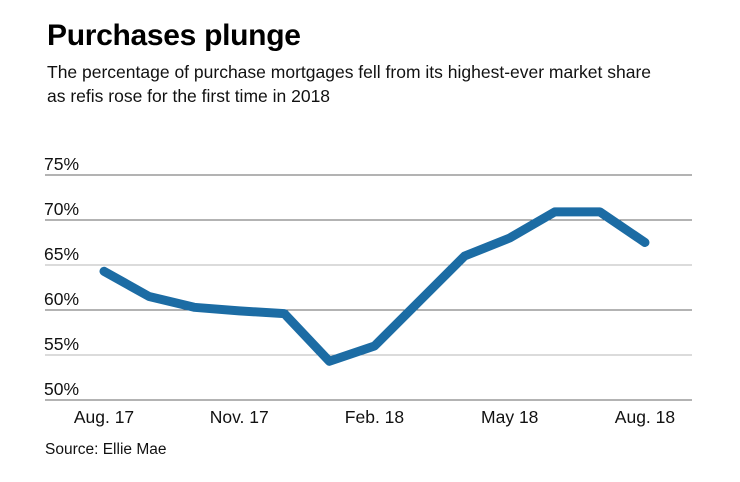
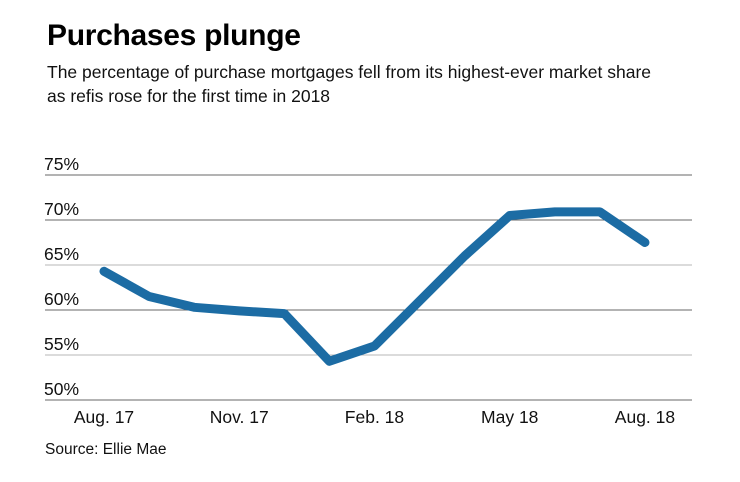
May 18: 68% -> 70%
